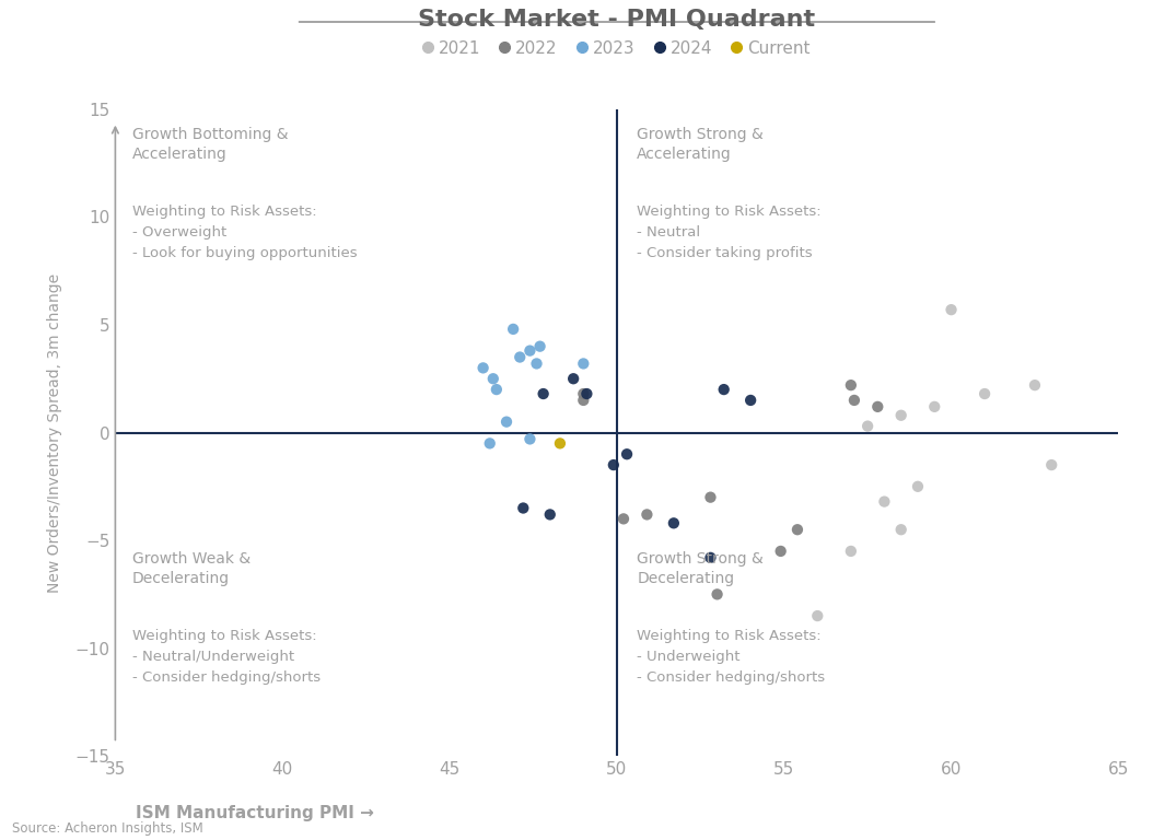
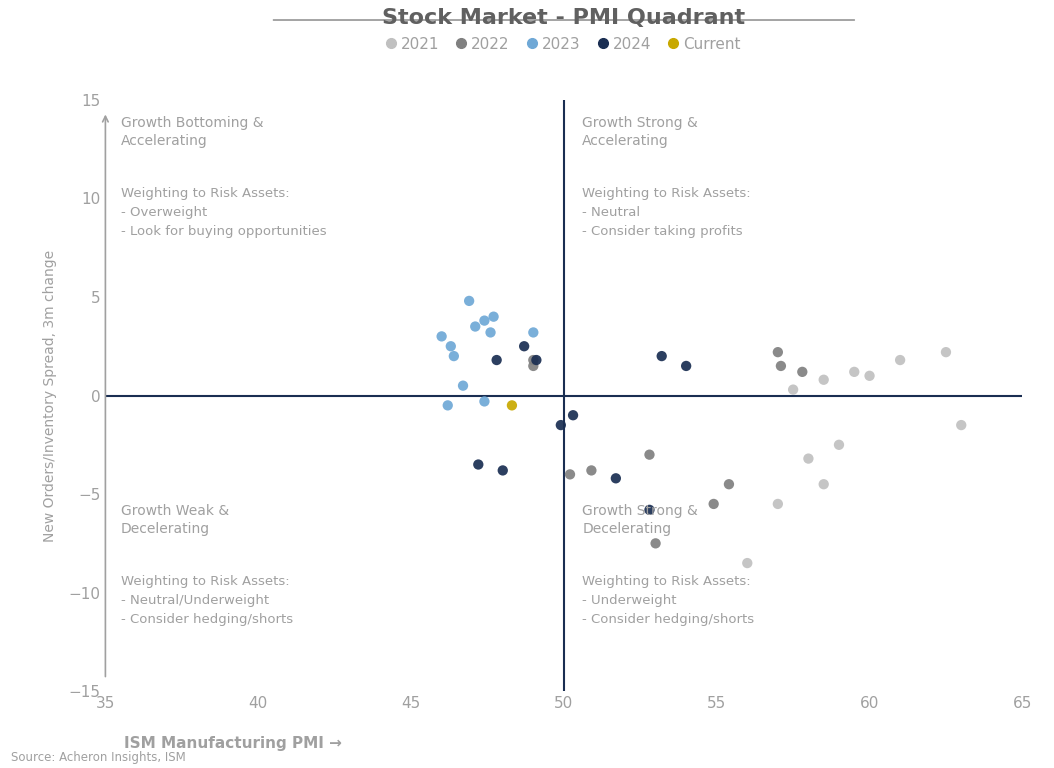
2021/60: 5.7 -> 1.0
